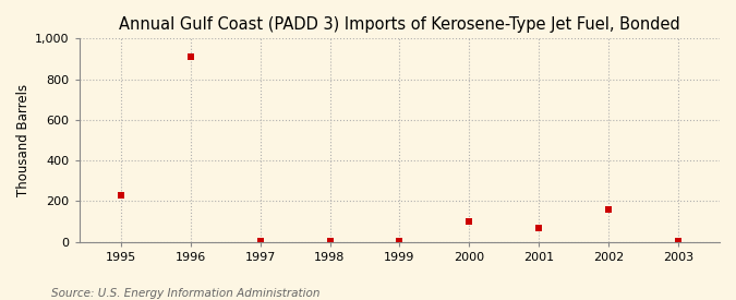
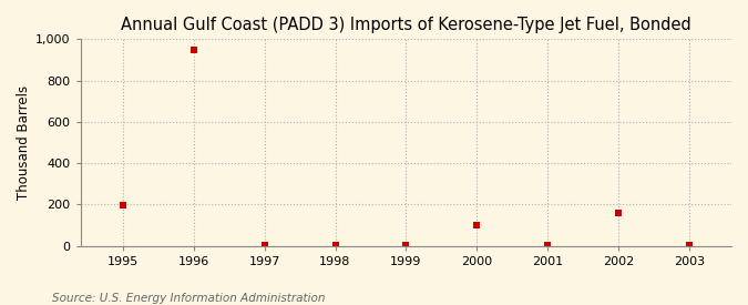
1995: 230 -> 200
1996: 910 -> 950
2001: 70 -> 0
